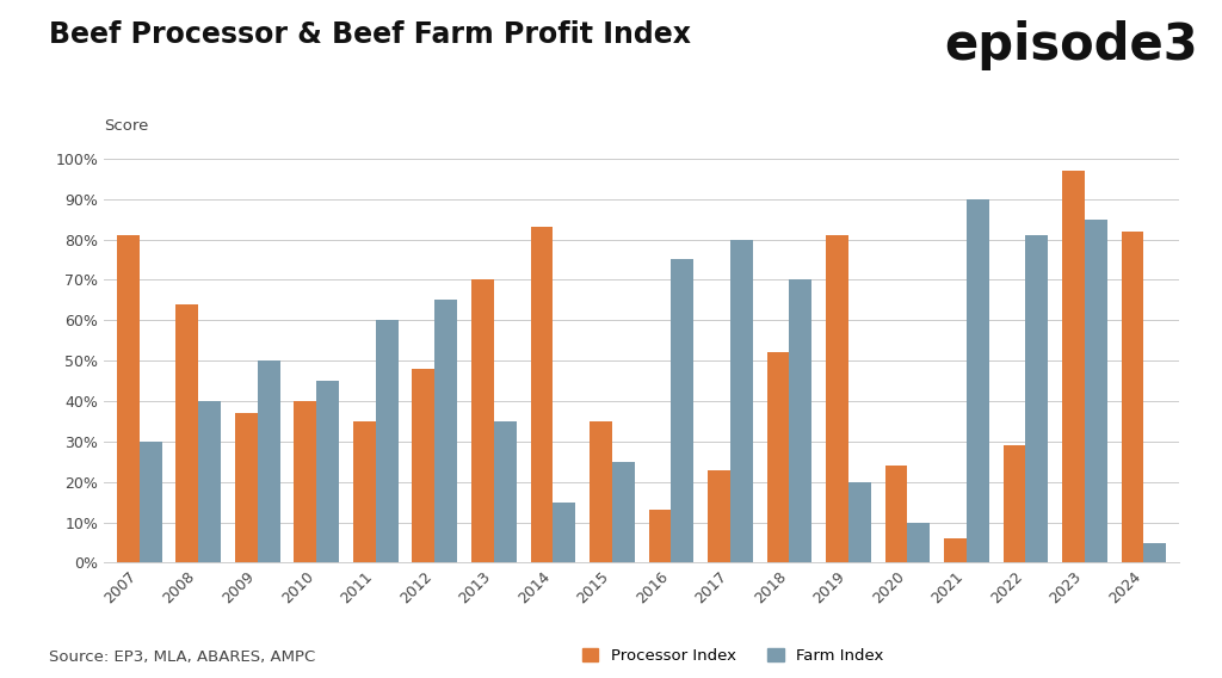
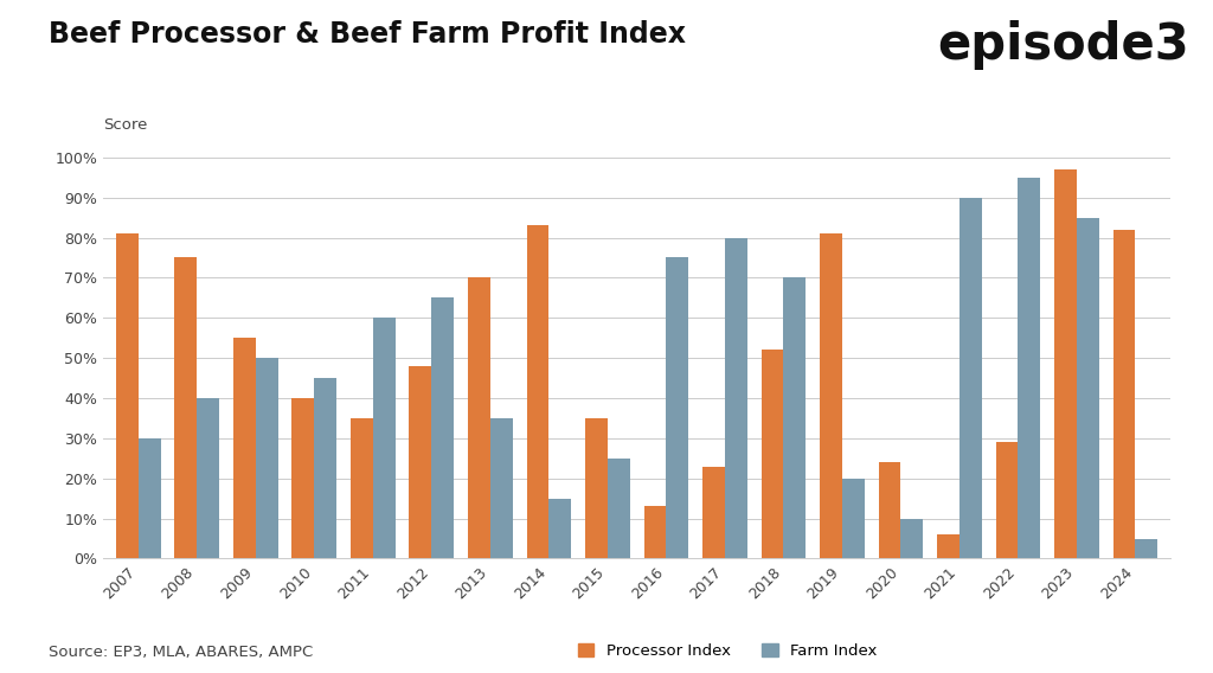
Processor Index/2008: 64% -> 75%
Processor Index/2009: 37% -> 55%
Farm Index/2022: 81% -> 95%
